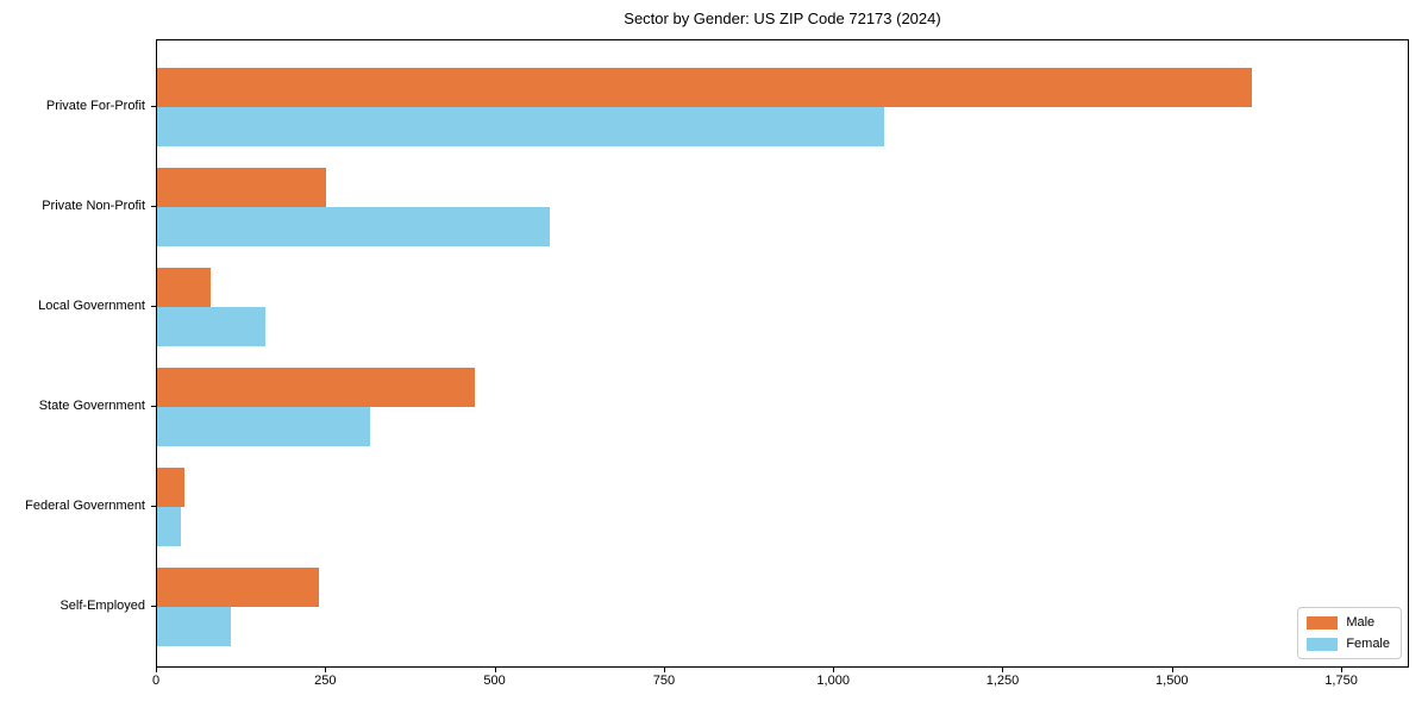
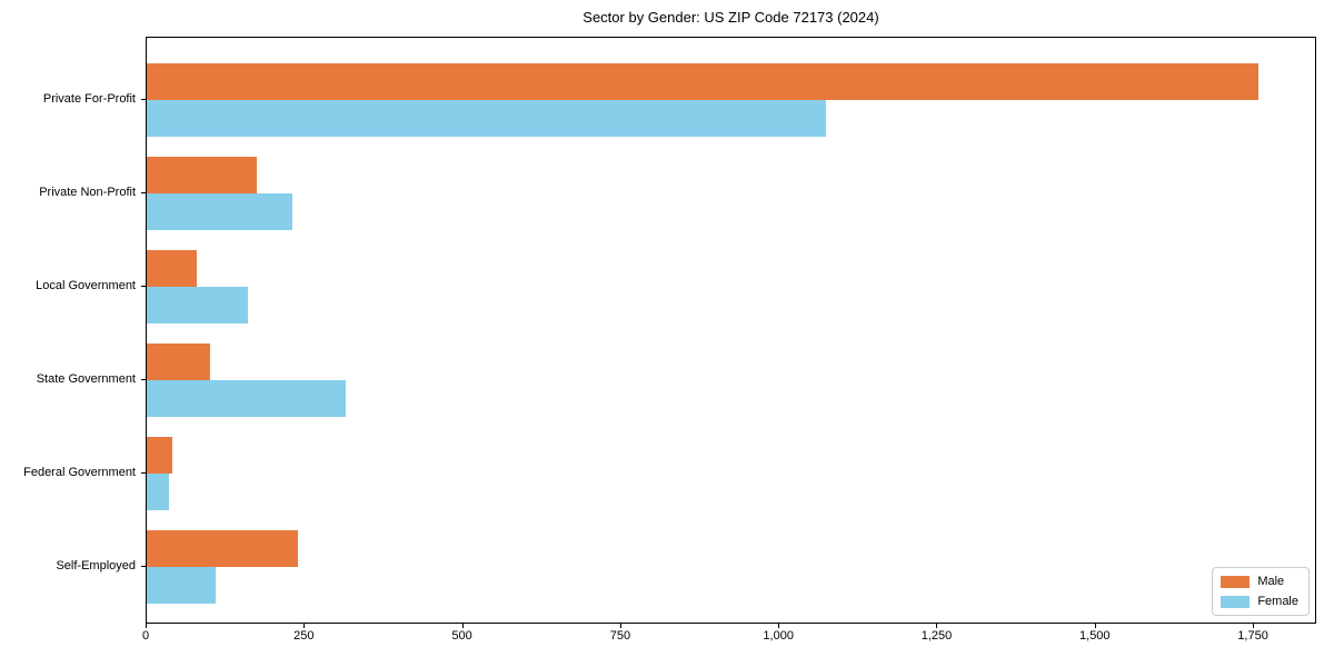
Male/Private For-Profit: 1620 -> 1760
Male/Private Non-Profit: 250 -> 180
Female/Private Non-Profit: 580 -> 230
Male/State Government: 470 -> 100
